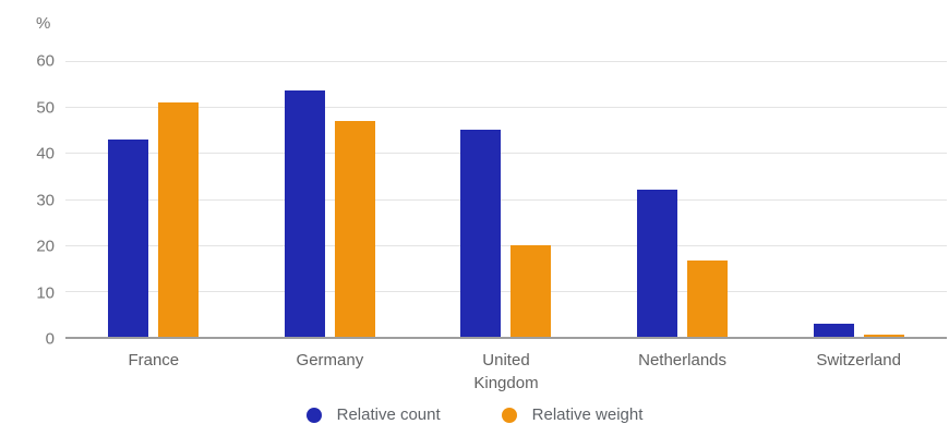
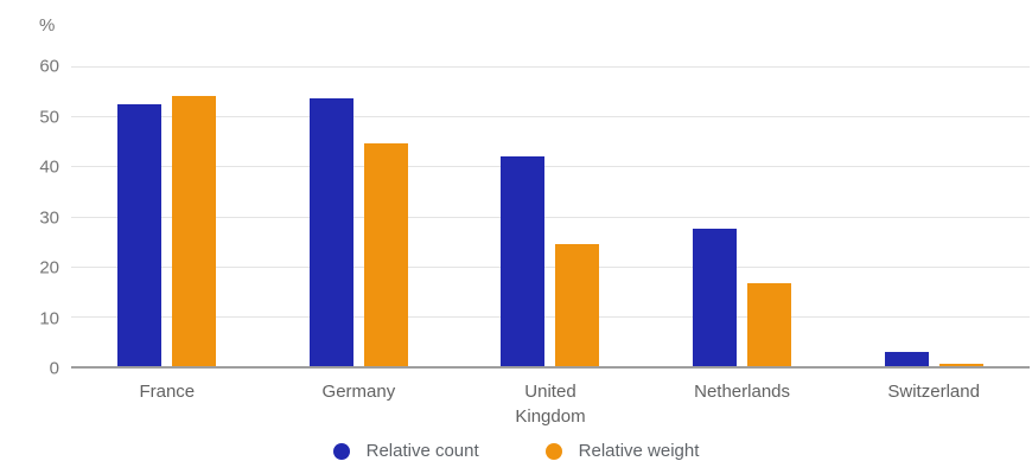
Relative count/France: 43 -> 52
Relative weight/France: 51 -> 54
Relative weight/Germany: 47 -> 44
Relative count/United Kingdom: 45 -> 42
Relative weight/United Kingdom: 20 -> 24
Relative count/Netherlands: 32 -> 28
